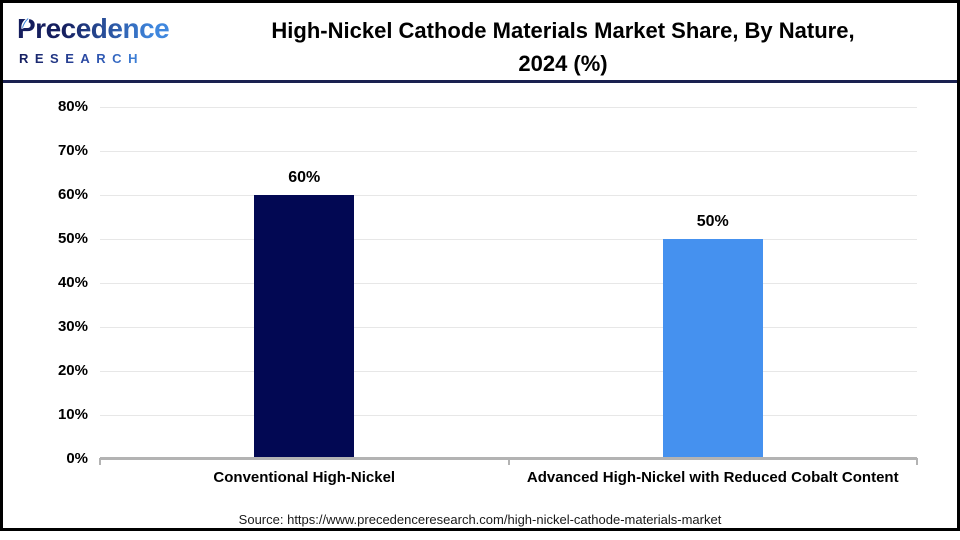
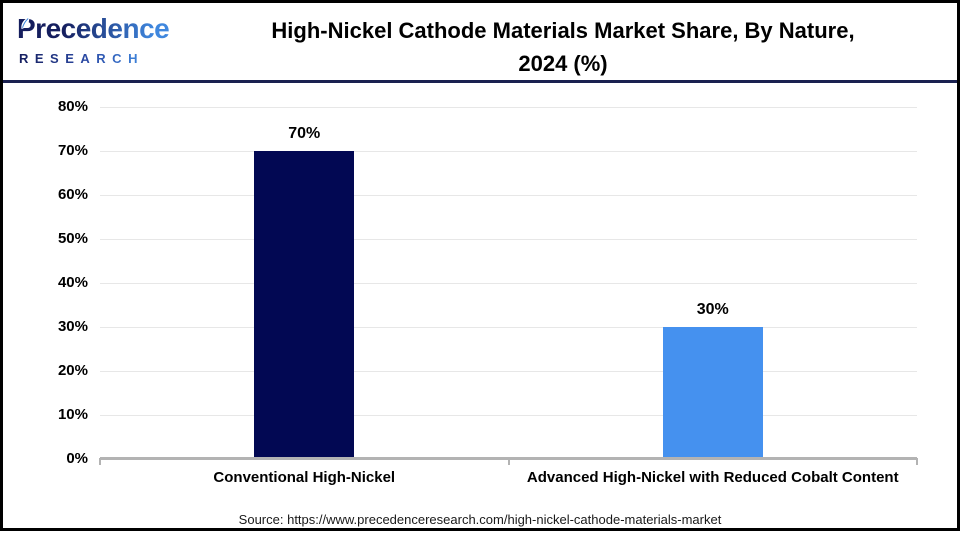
Conventional High-Nickel: 60% -> 70%
Advanced High-Nickel with Reduced Cobalt Content: 50% -> 30%
